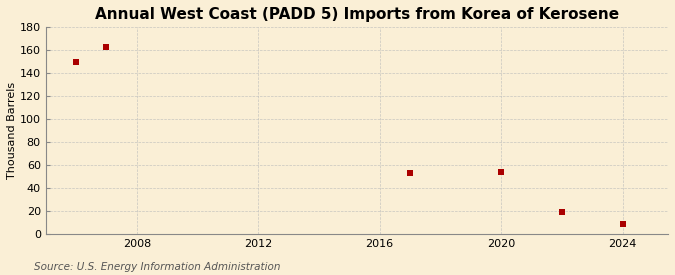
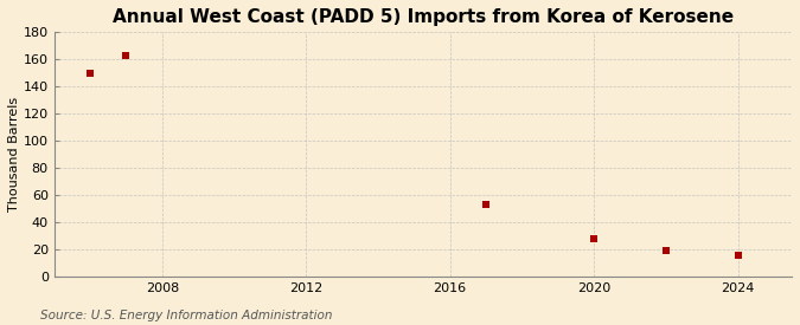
2020: 54 -> 28
2024: 9 -> 16
